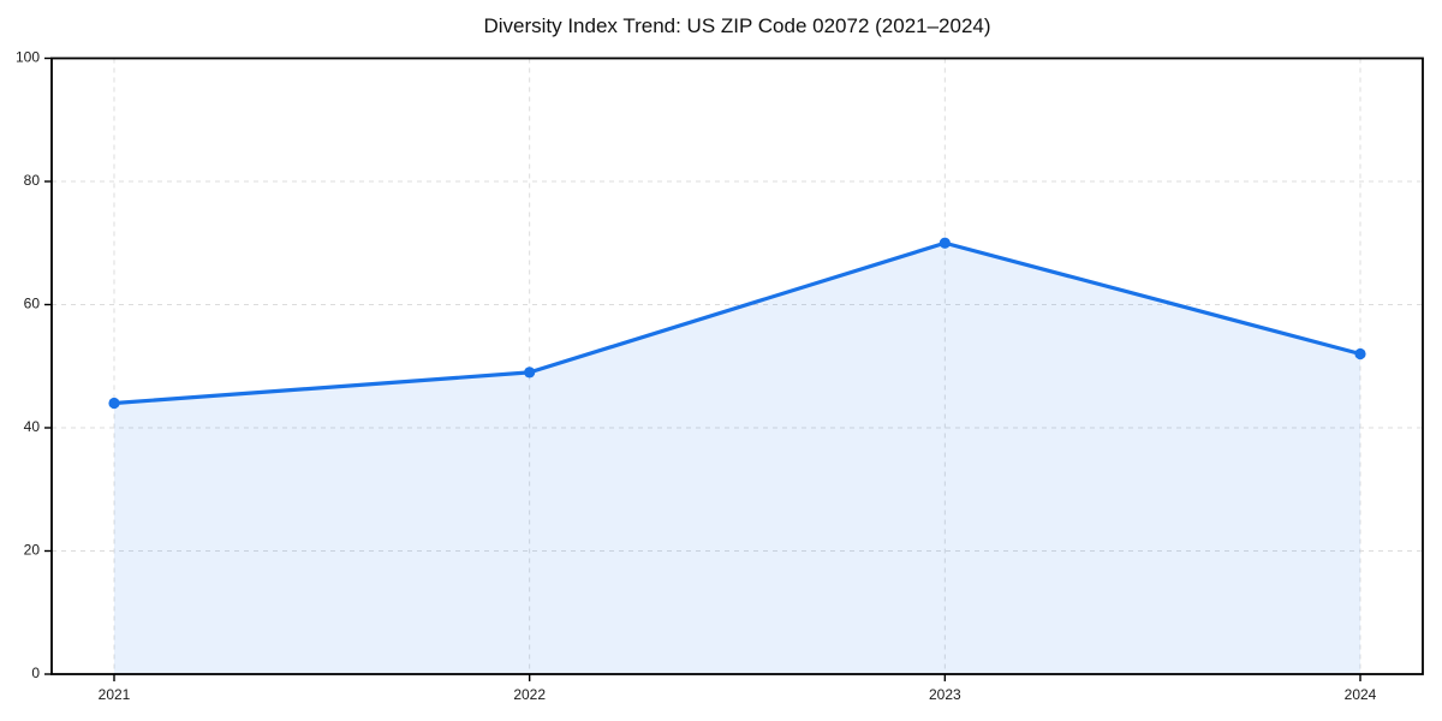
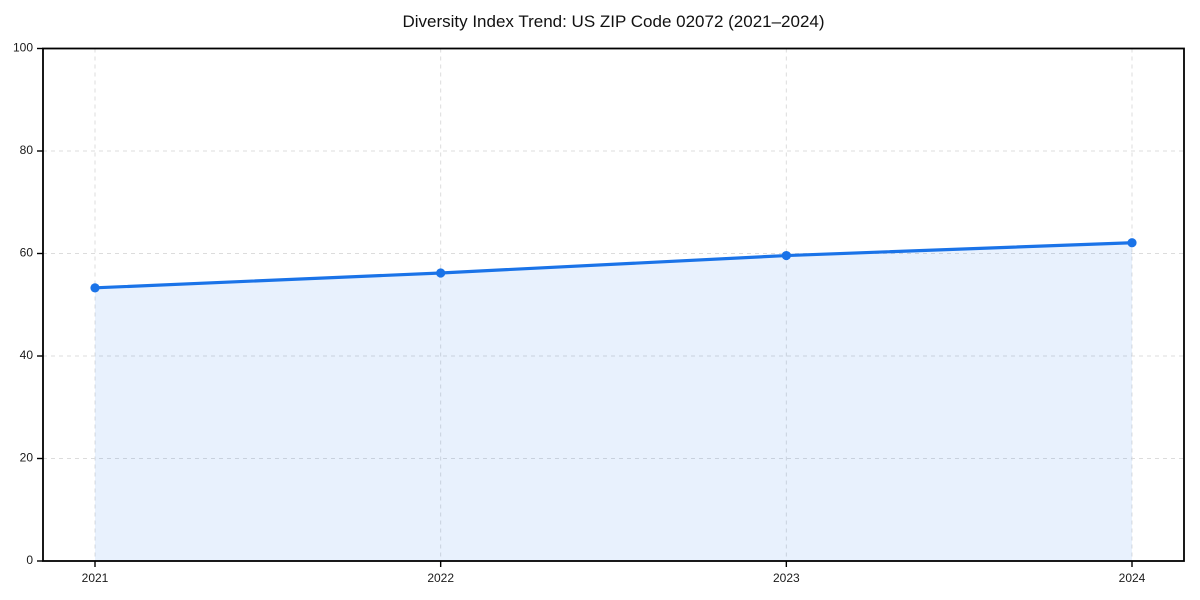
2021: 44 -> 53
2022: 49 -> 56
2023: 70 -> 60
2024: 52 -> 62
